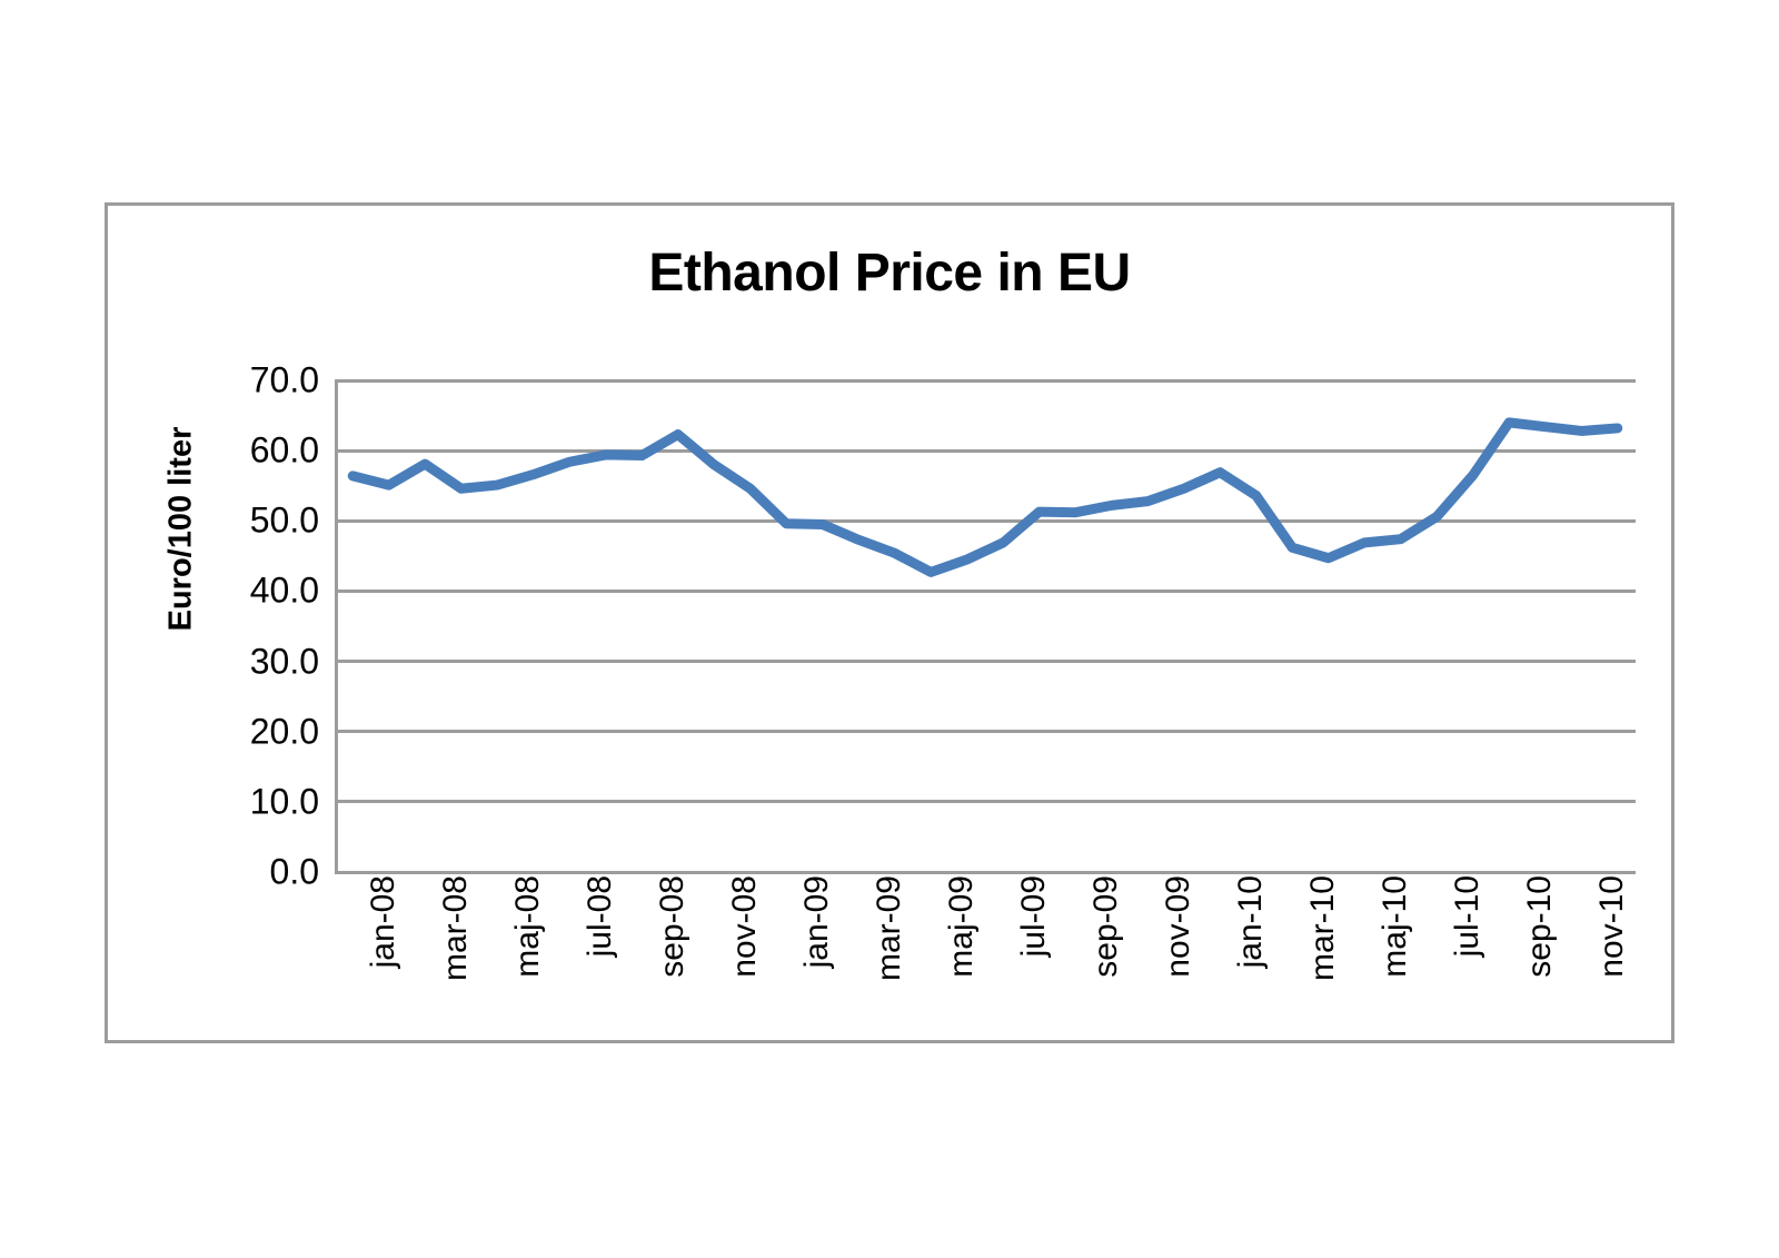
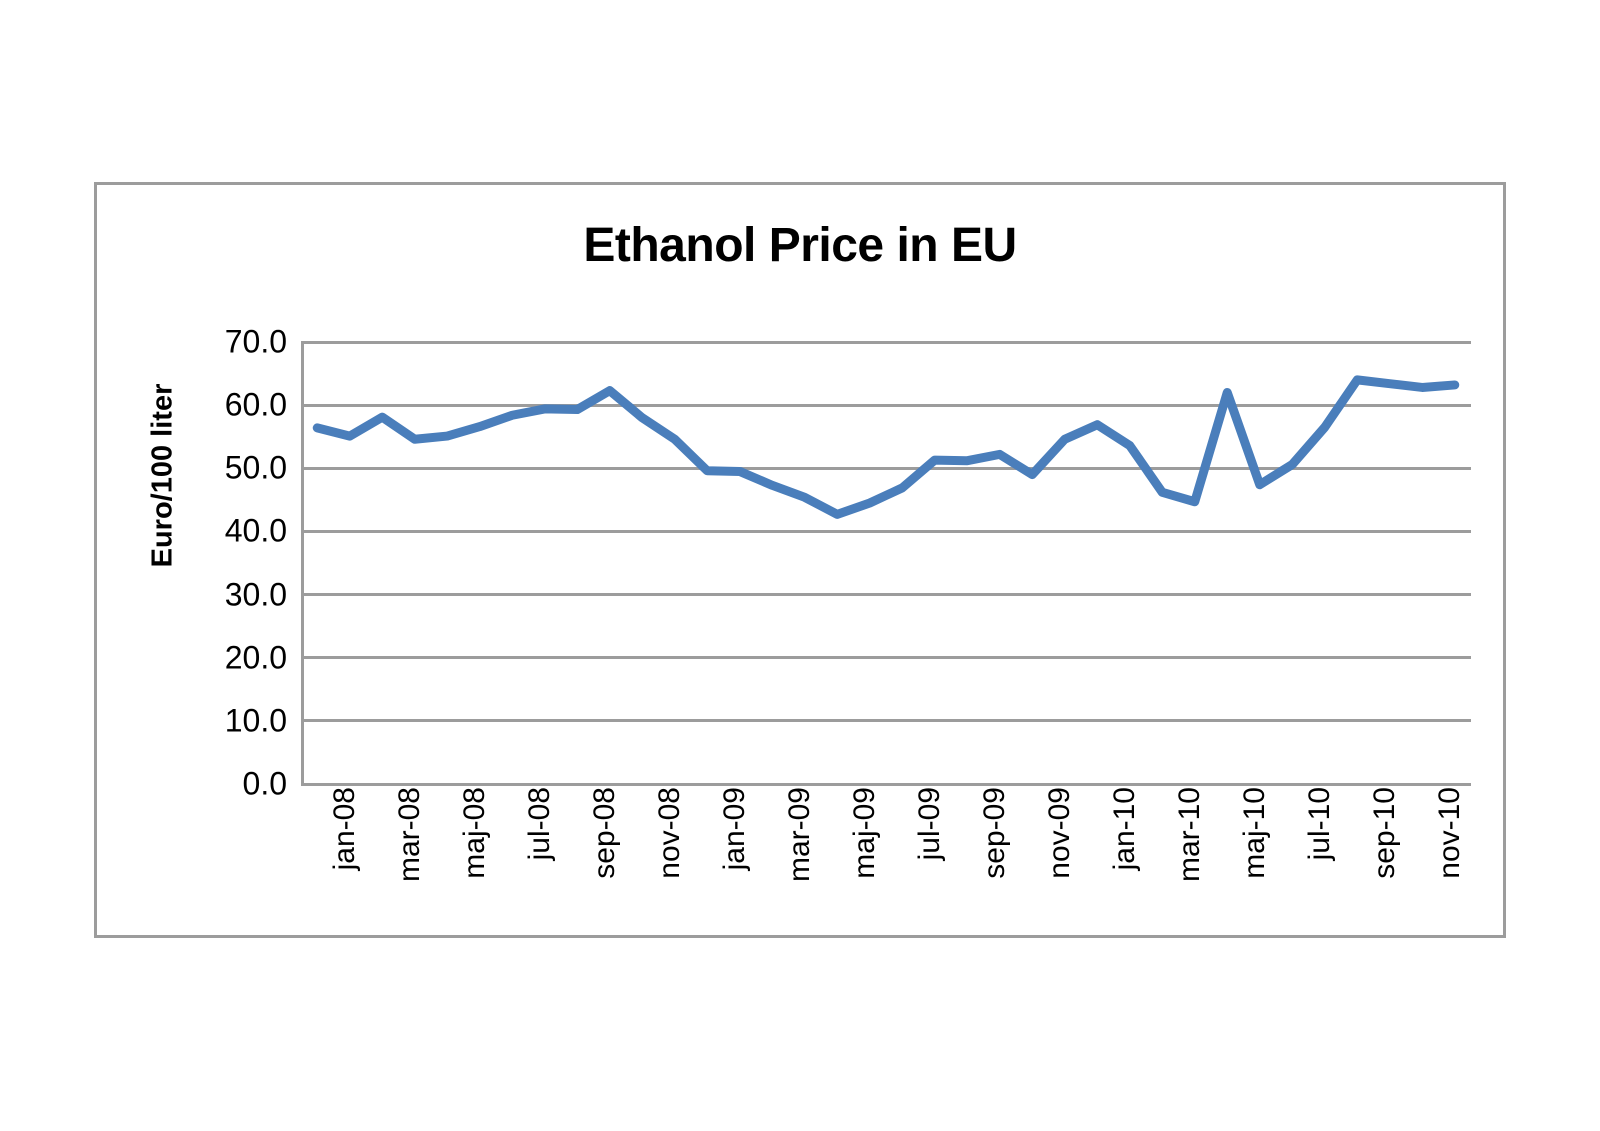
nov-09: 53 -> 49
maj-10: 47 -> 62
